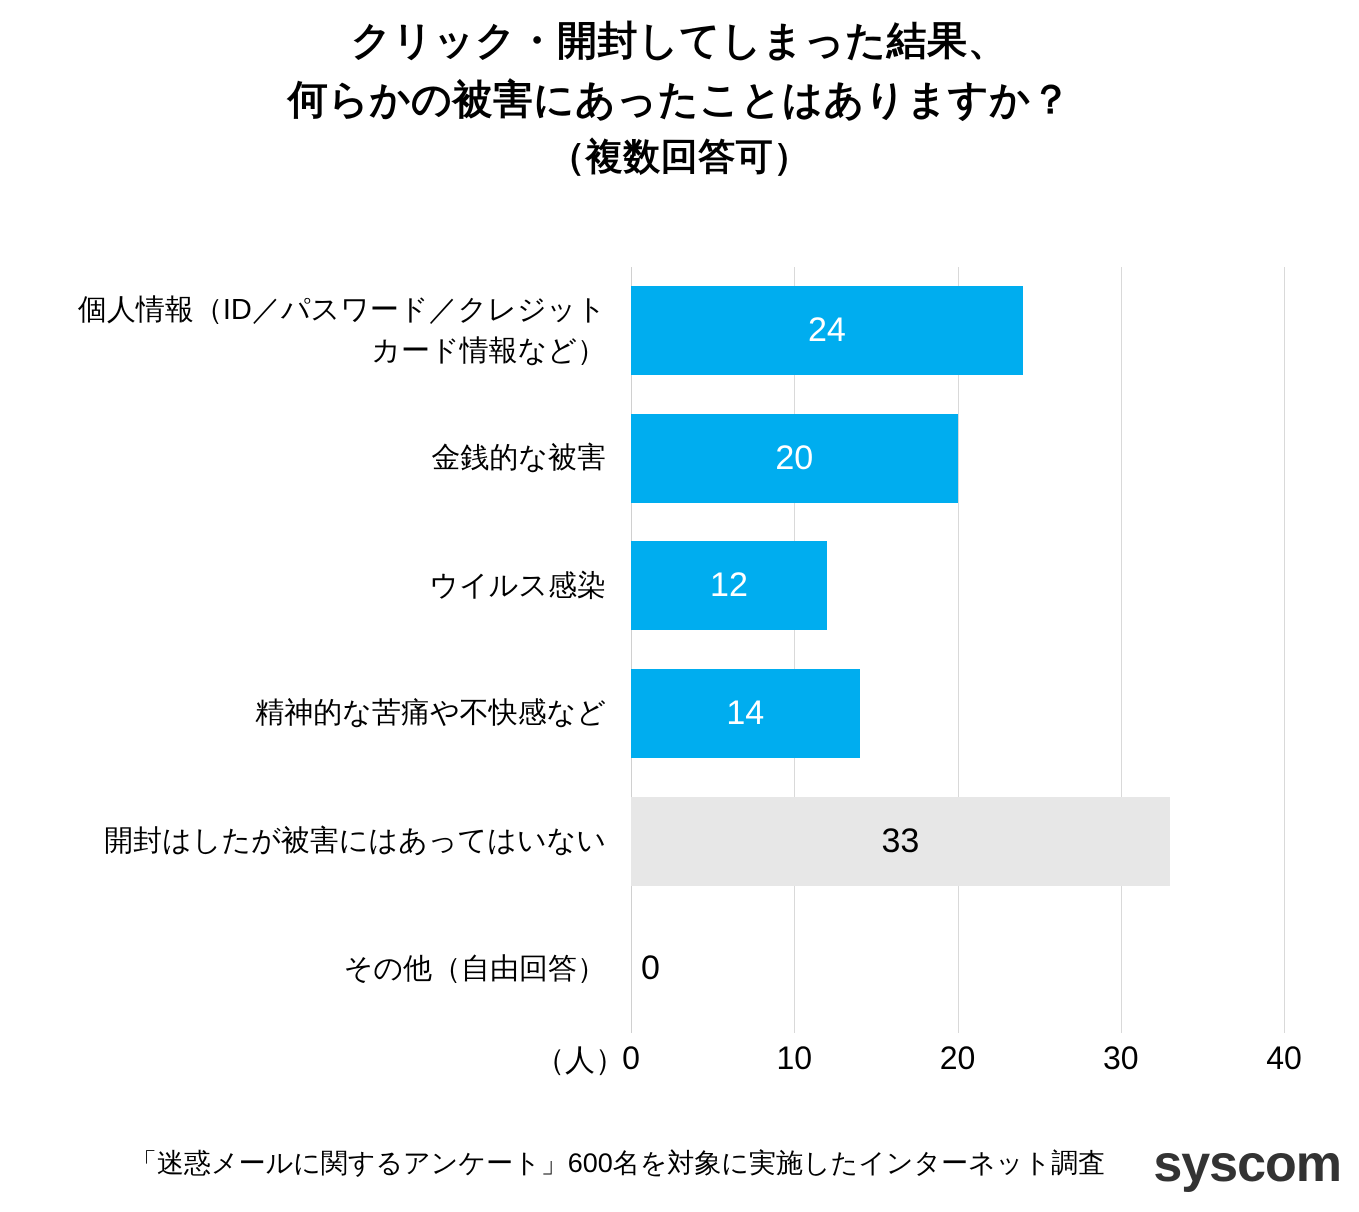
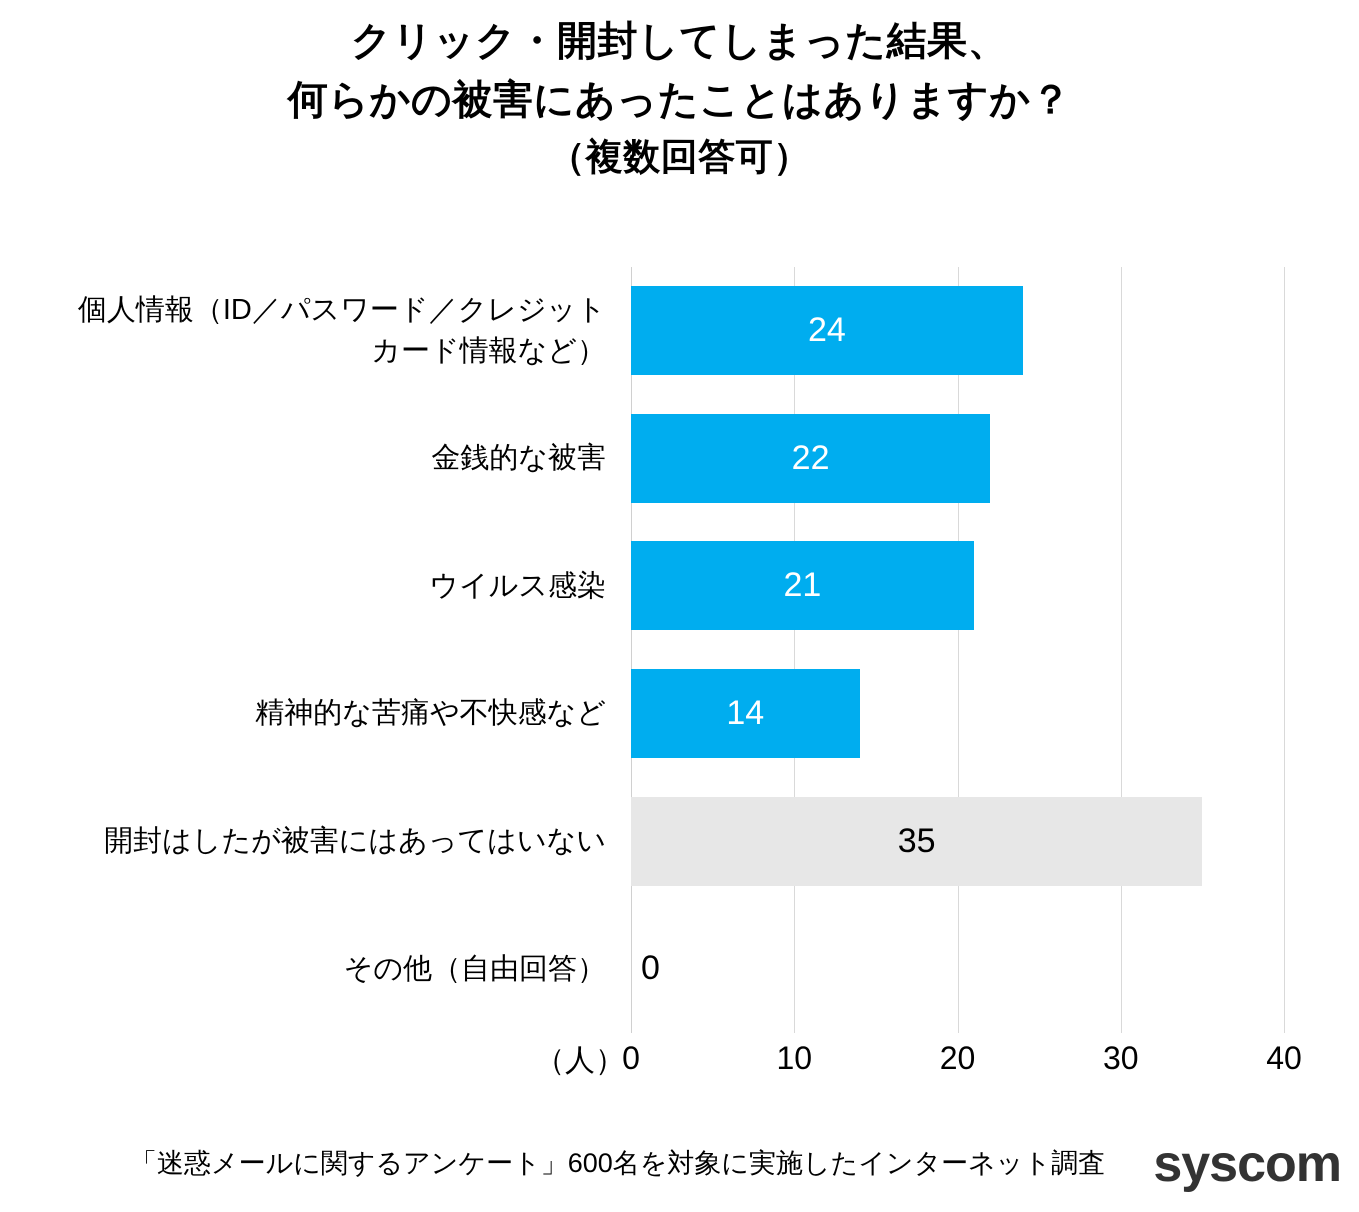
金銭的な被害: 20 -> 22
ウイルス感染: 12 -> 21
開封はしたが被害にはあってはいない: 33 -> 35
